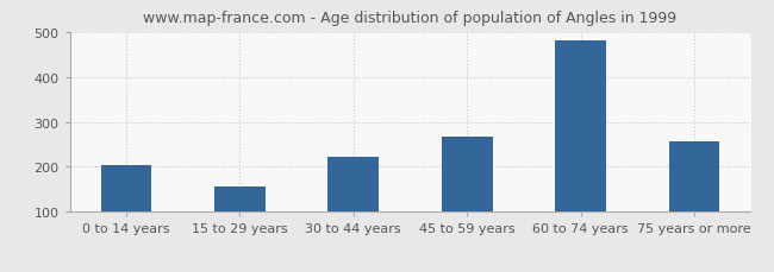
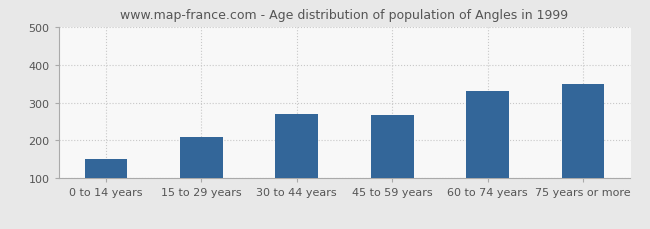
0 to 14 years: 205 -> 150
15 to 29 years: 157 -> 210
30 to 44 years: 222 -> 270
60 to 74 years: 480 -> 330
75 years or more: 256 -> 350
